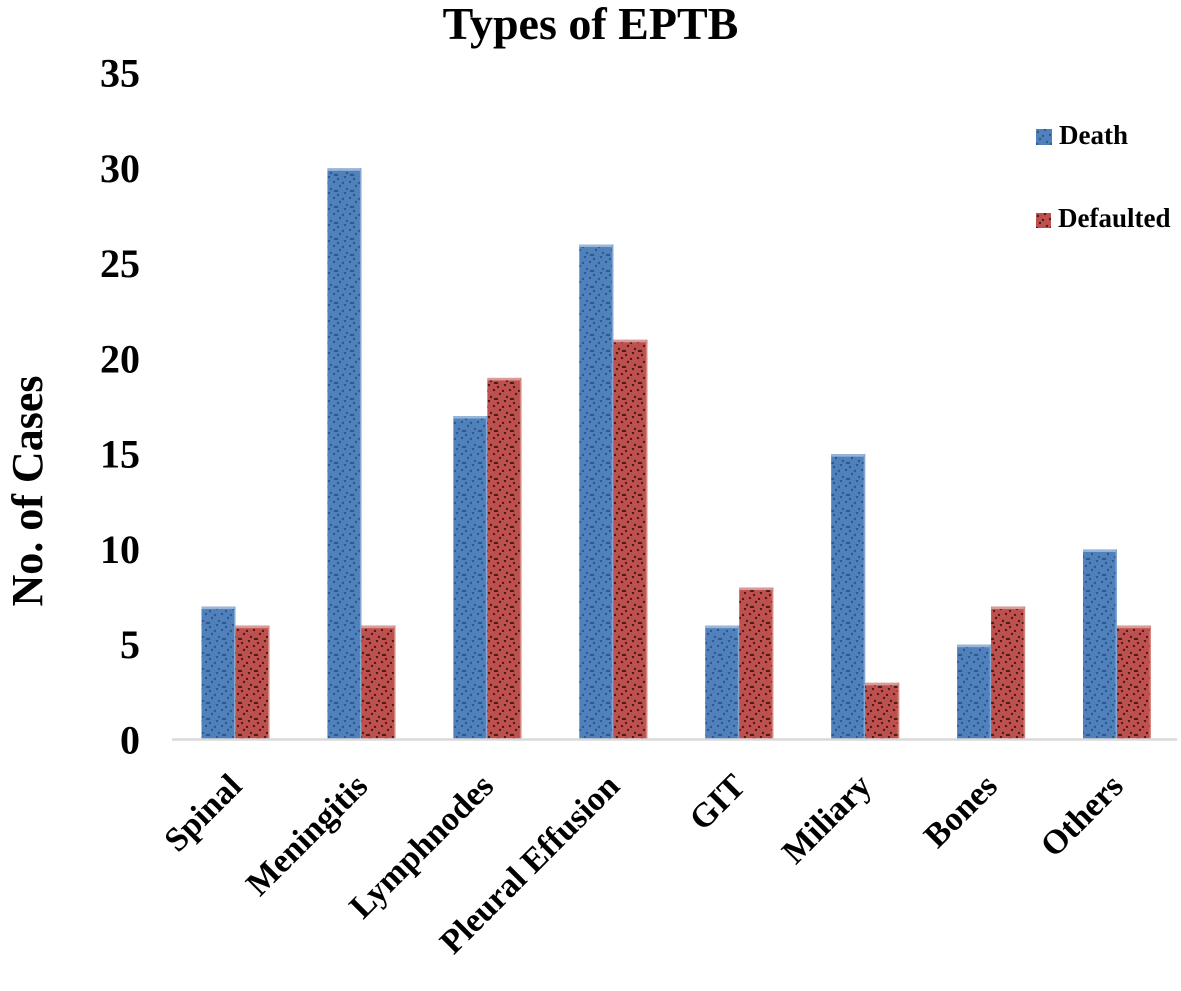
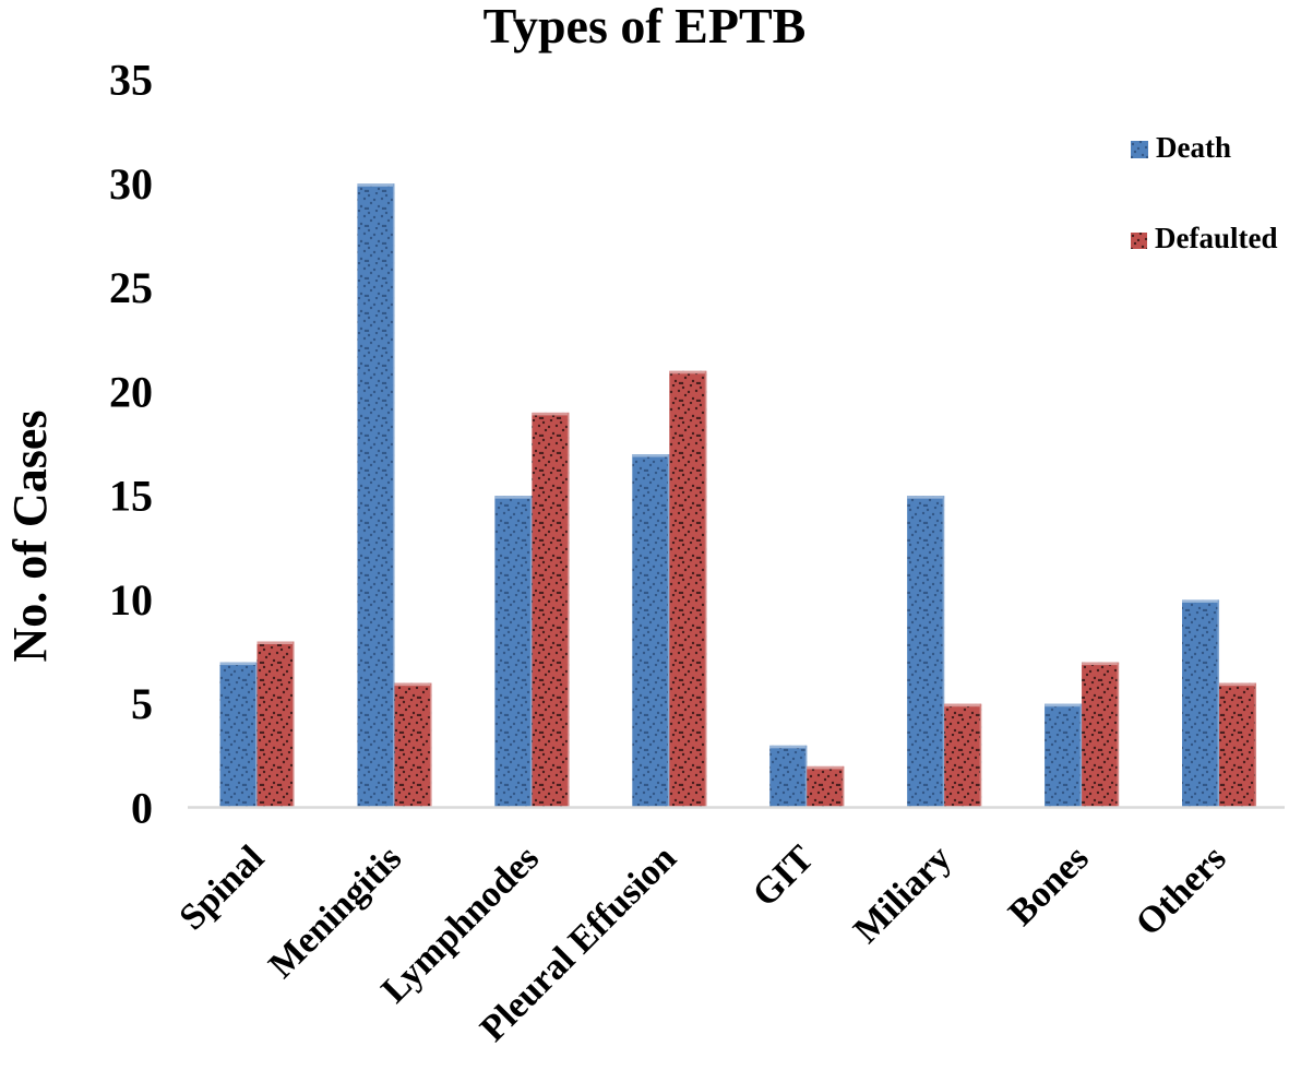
Defaulted/Spinal: 6 -> 8
Death/Lymphnodes: 17 -> 15
Death/Pleural Effusion: 26 -> 17
Death/GIT: 6 -> 3
Defaulted/GIT: 8 -> 2
Defaulted/Miliary: 3 -> 5
